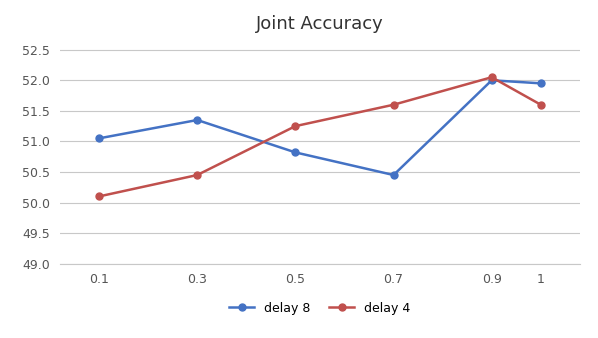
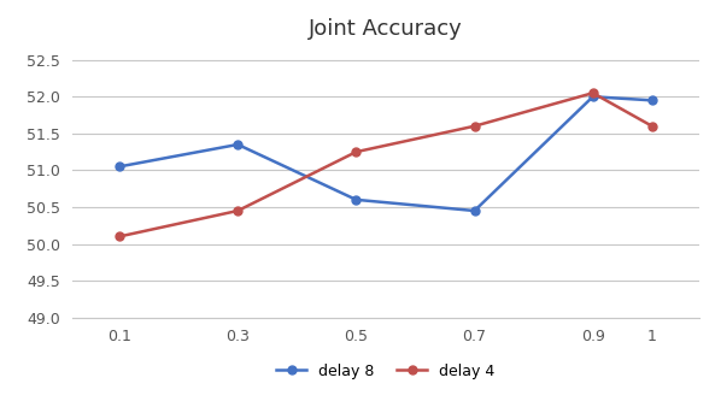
delay 8/0.5: 50.82 -> 50.60
